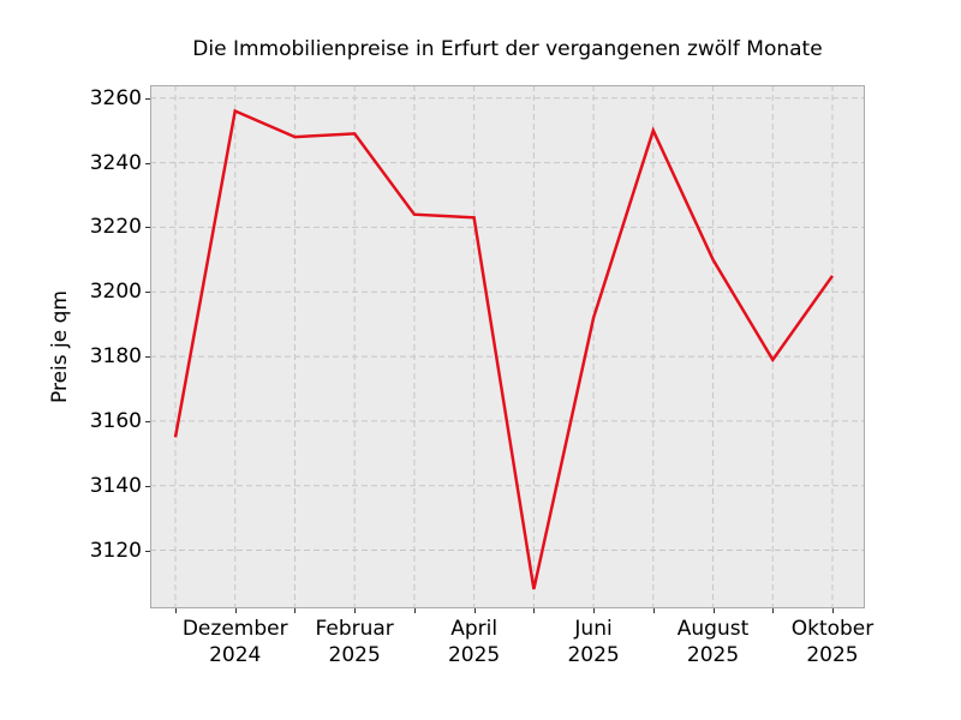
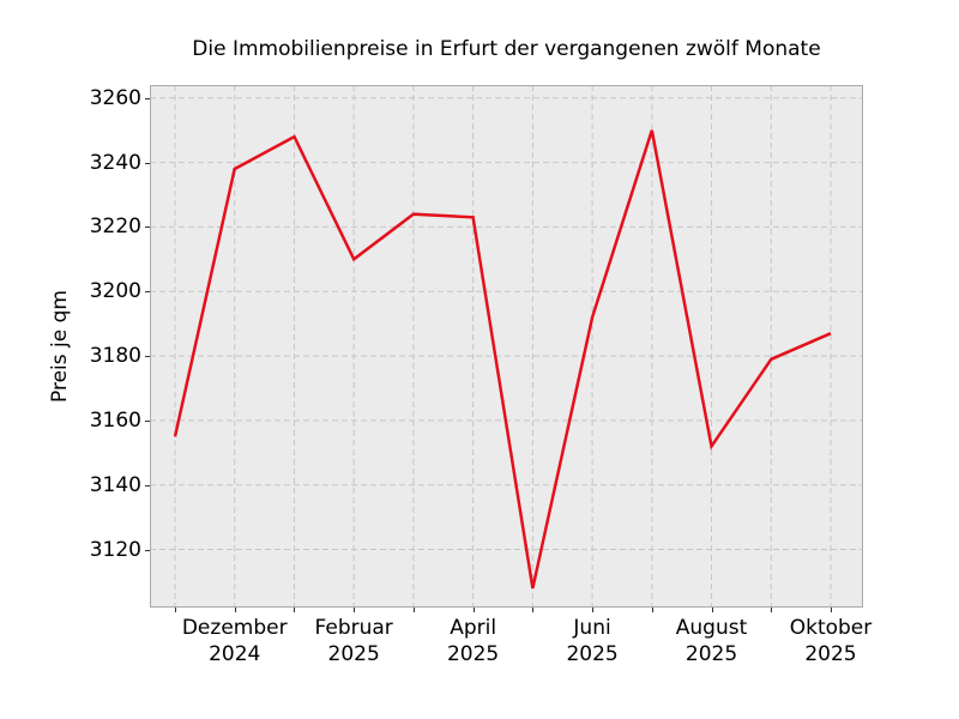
Dezember 2024: 3256 -> 3238
Februar 2025: 3249 -> 3210
August 2025: 3210 -> 3152
Oktober 2025: 3205 -> 3187
